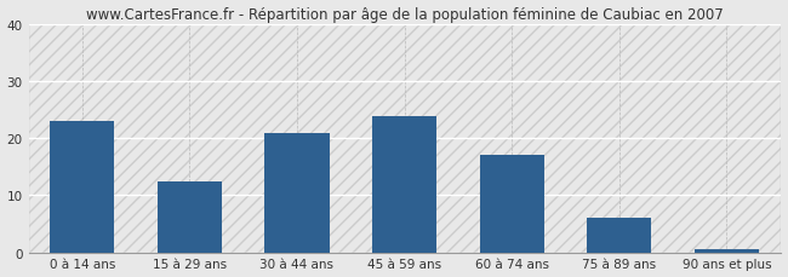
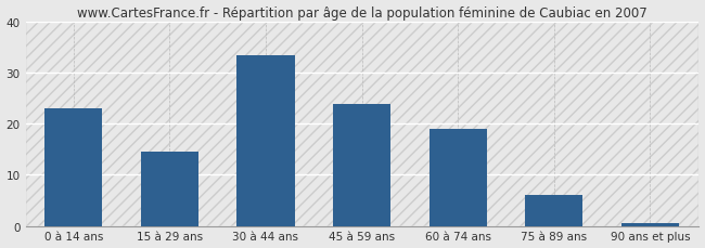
15 à 29 ans: 12.5 -> 14.5
30 à 44 ans: 21.0 -> 33.5
60 à 74 ans: 17.0 -> 19.0
